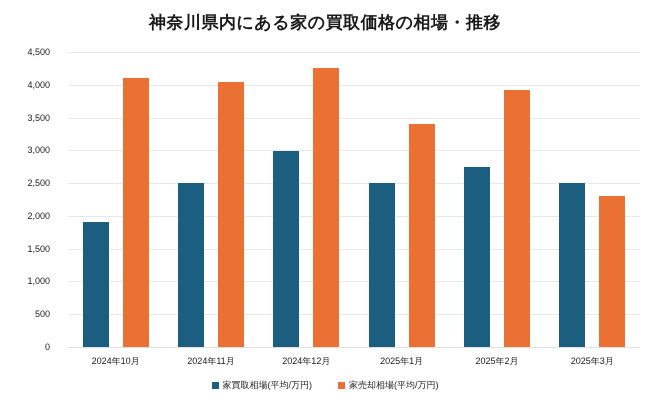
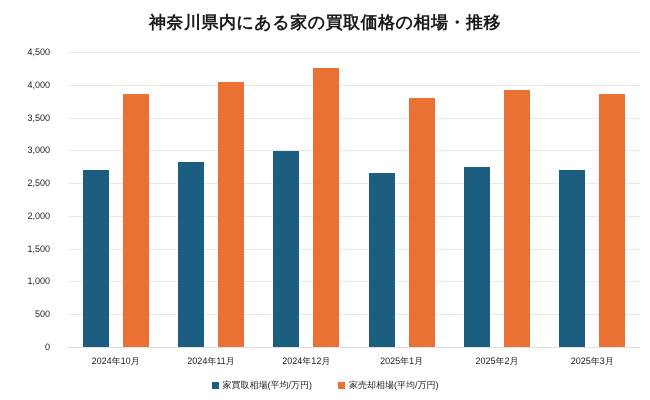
家買取相場(平均/万円)/2024年10月: 1900 -> 2700
家売却相場(平均/万円)/2024年10月: 4100 -> 3900
家買取相場(平均/万円)/2024年11月: 2500 -> 2800
家買取相場(平均/万円)/2025年1月: 2500 -> 2600
家売却相場(平均/万円)/2025年1月: 3400 -> 3800
家買取相場(平均/万円)/2025年3月: 2500 -> 2700
家売却相場(平均/万円)/2025年3月: 2300 -> 3900
